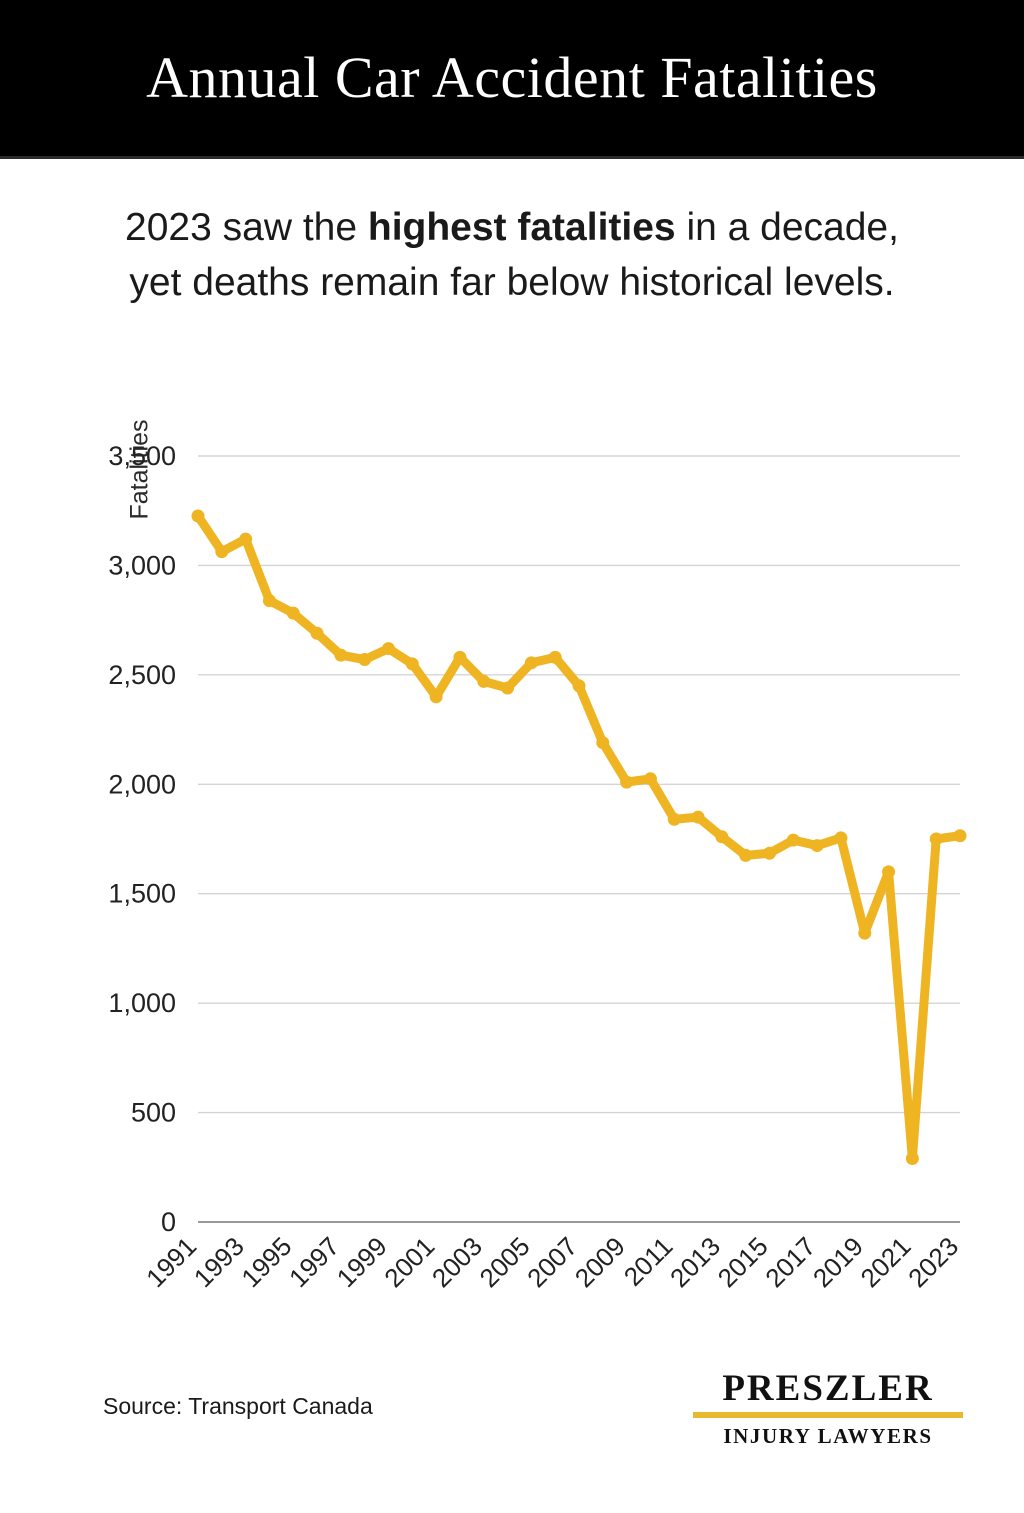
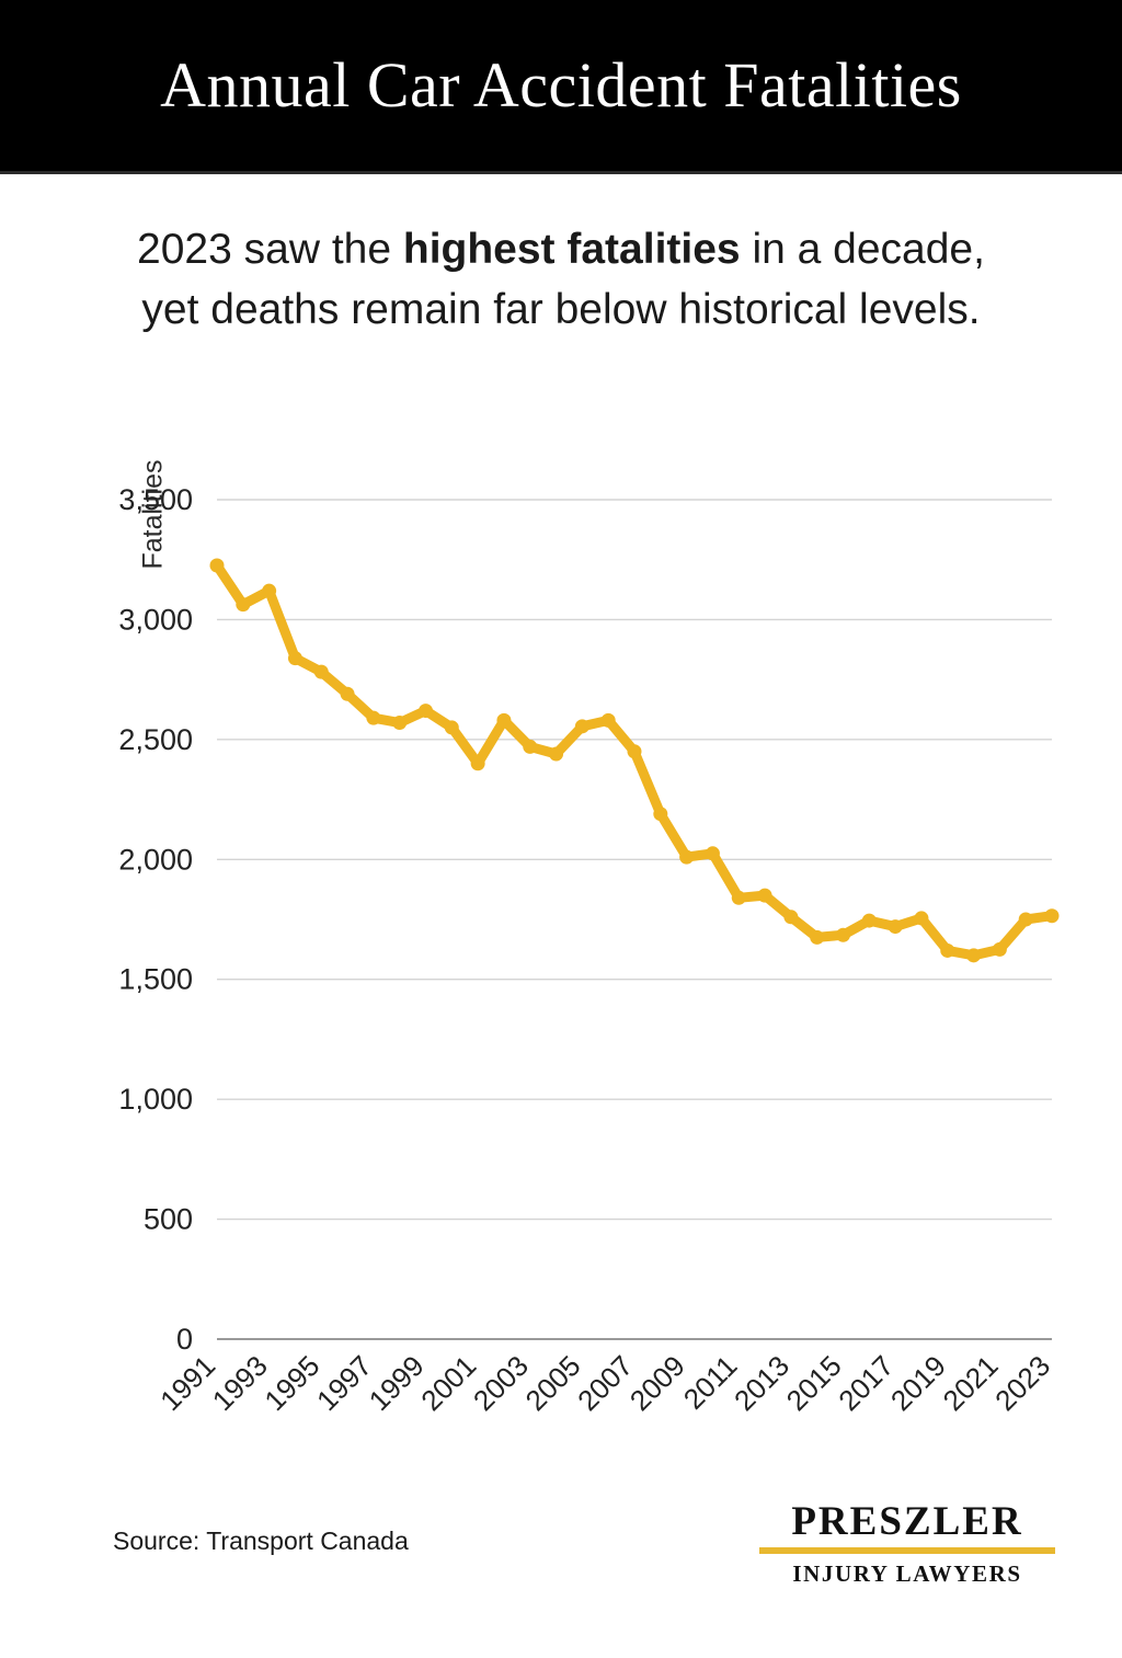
2019: 1320 -> 1620
2021: 290 -> 1620
